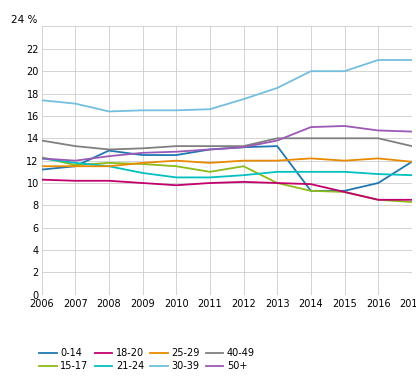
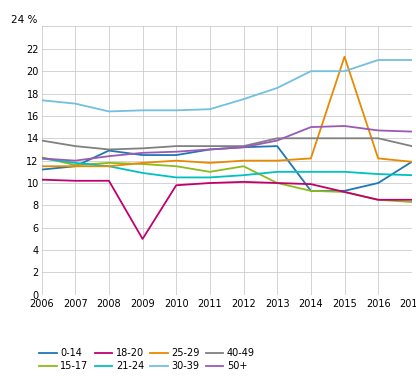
18-20/2009: 10.0 -> 5.0
25-29/2015: 12.0 -> 21.3
